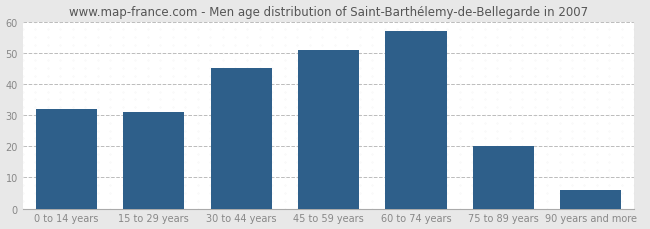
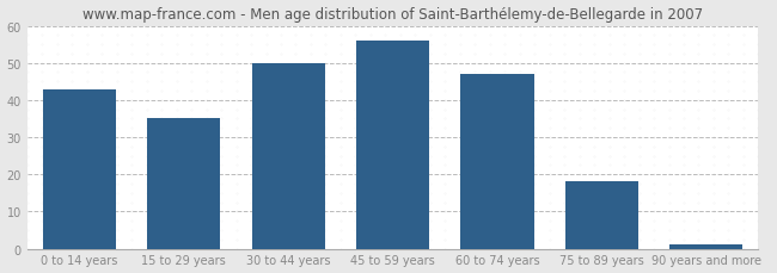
0 to 14 years: 32 -> 43
15 to 29 years: 31 -> 35
30 to 44 years: 45 -> 50
45 to 59 years: 51 -> 56
60 to 74 years: 57 -> 47
75 to 89 years: 20 -> 18
90 years and more: 6 -> 1
